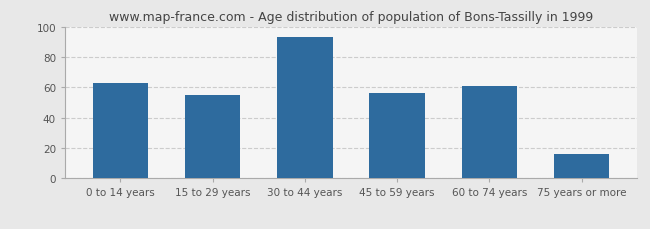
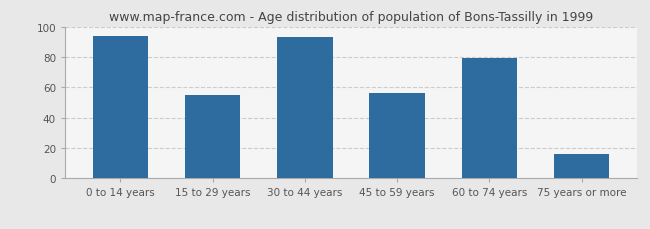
0 to 14 years: 63 -> 94
60 to 74 years: 61 -> 79
